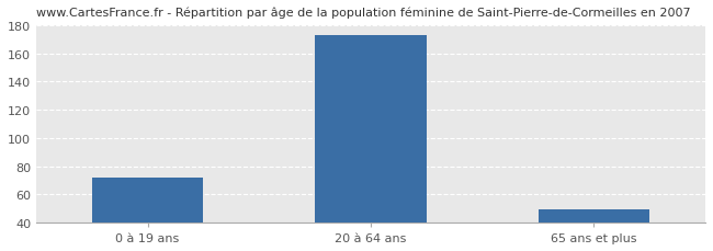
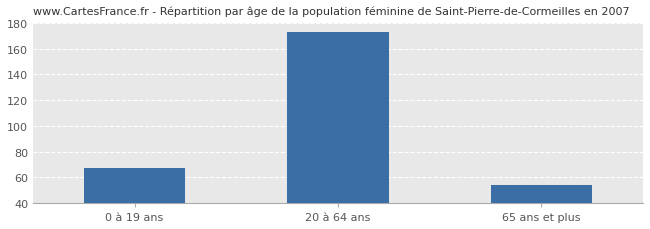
0 à 19 ans: 72 -> 67
65 ans et plus: 49 -> 54
